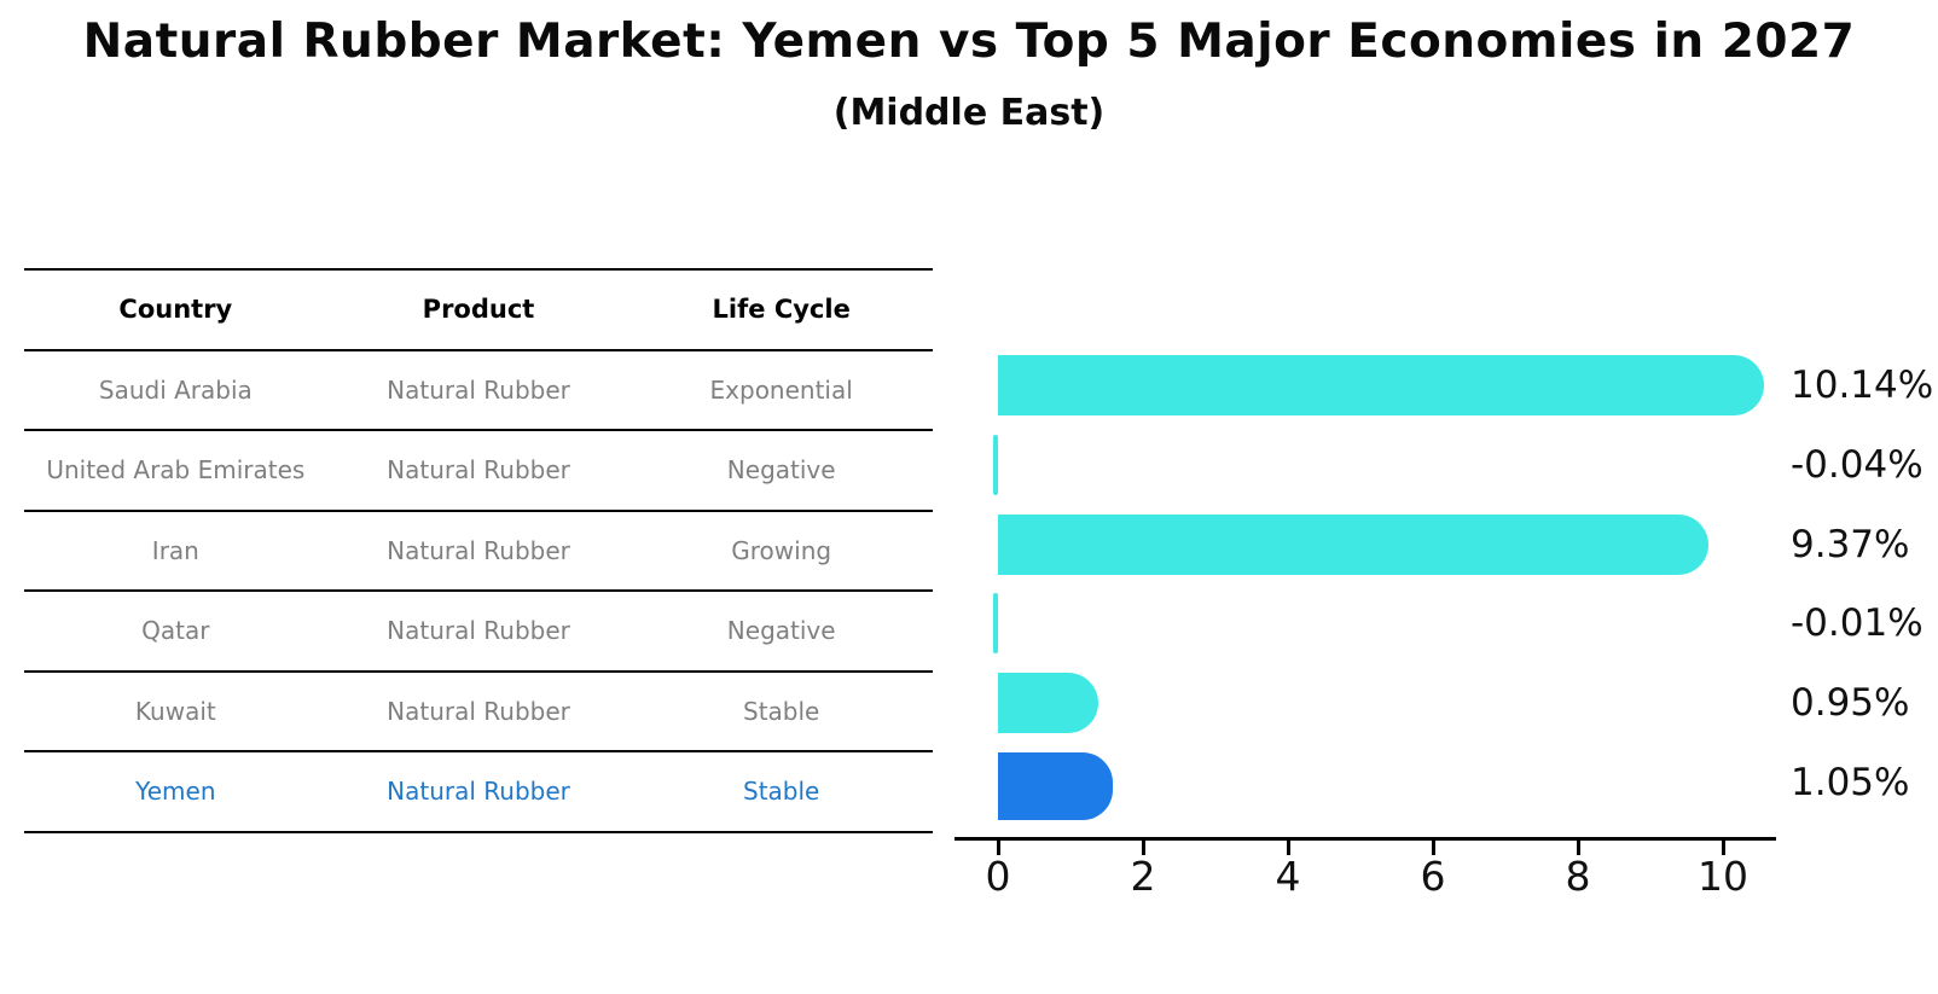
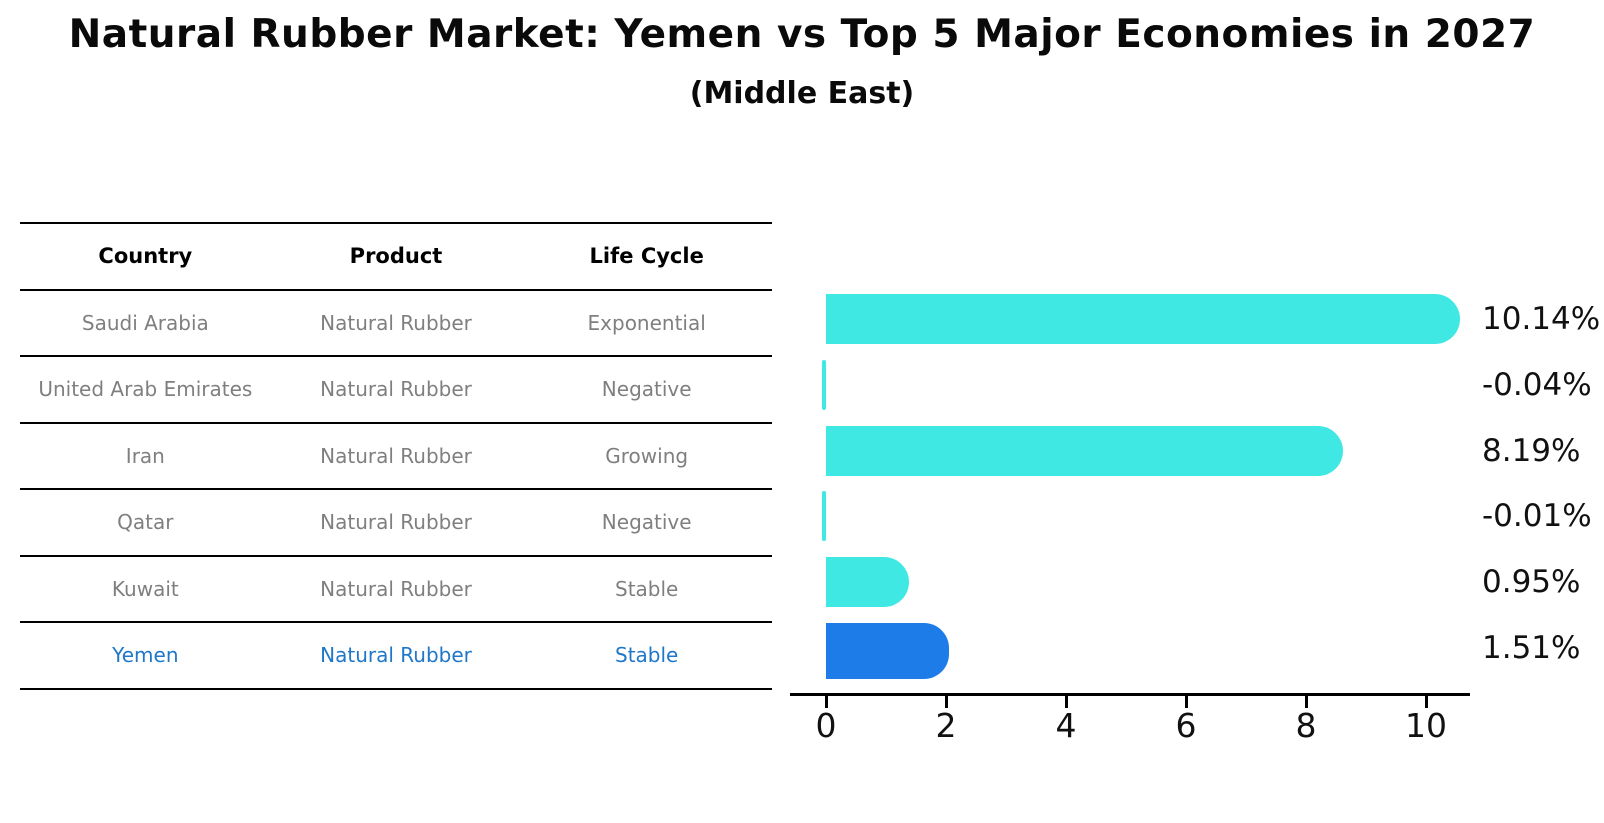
Iran: 9.37% -> 8.19%
Yemen: 1.05% -> 1.51%
